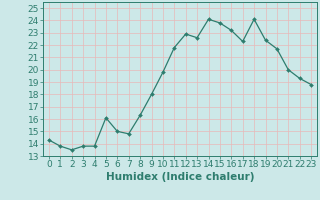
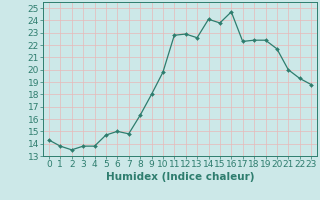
5: 16.1 -> 14.7
11: 21.8 -> 22.8
16: 23.2 -> 24.7
18: 24.1 -> 22.4
